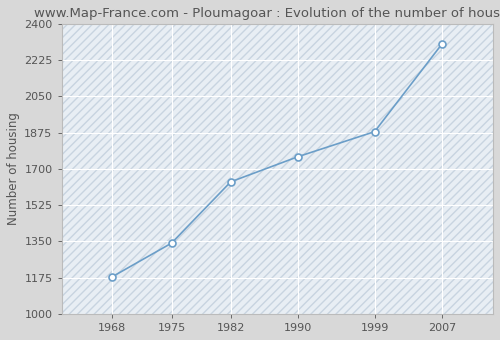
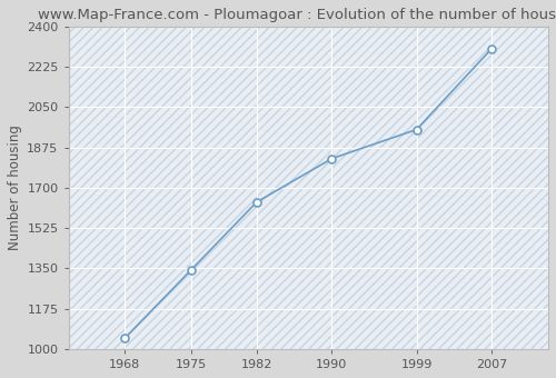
1968: 1180 -> 1048
1990: 1760 -> 1827
1999: 1880 -> 1953
